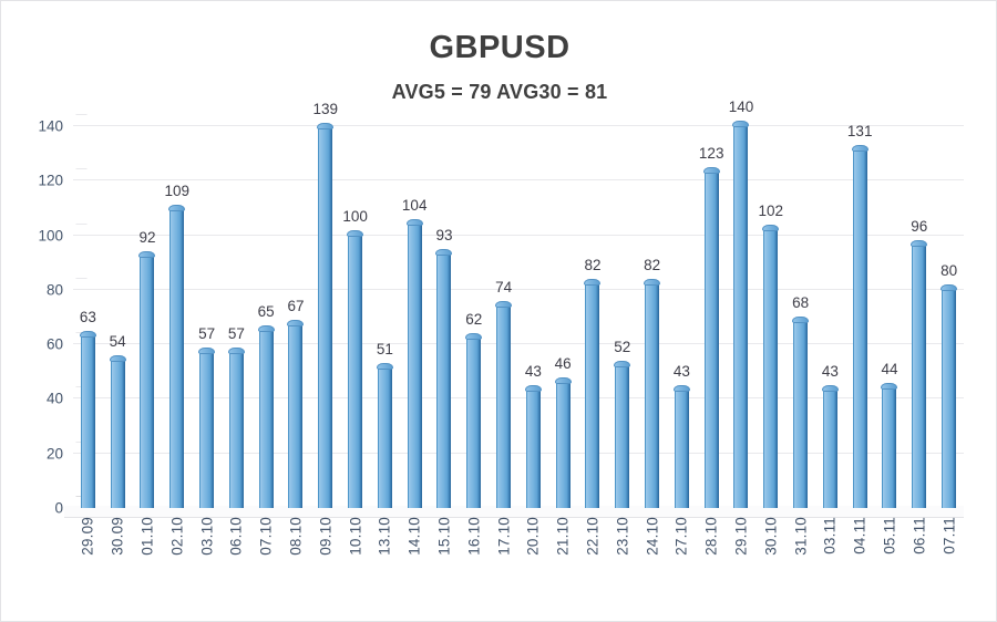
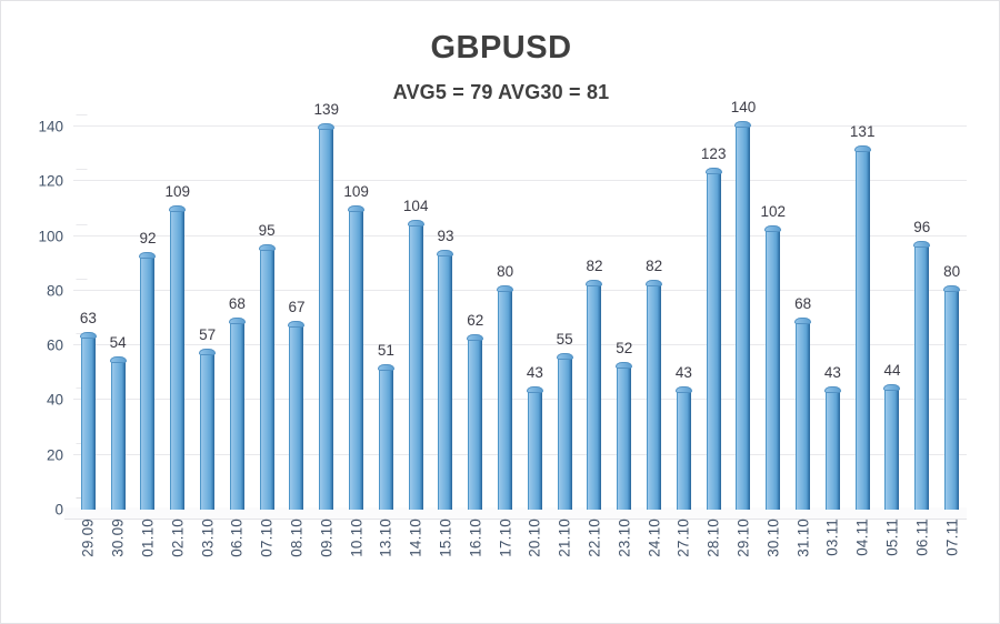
06.10: 57 -> 68
07.10: 65 -> 95
10.10: 100 -> 109
17.10: 74 -> 80
21.10: 46 -> 55
